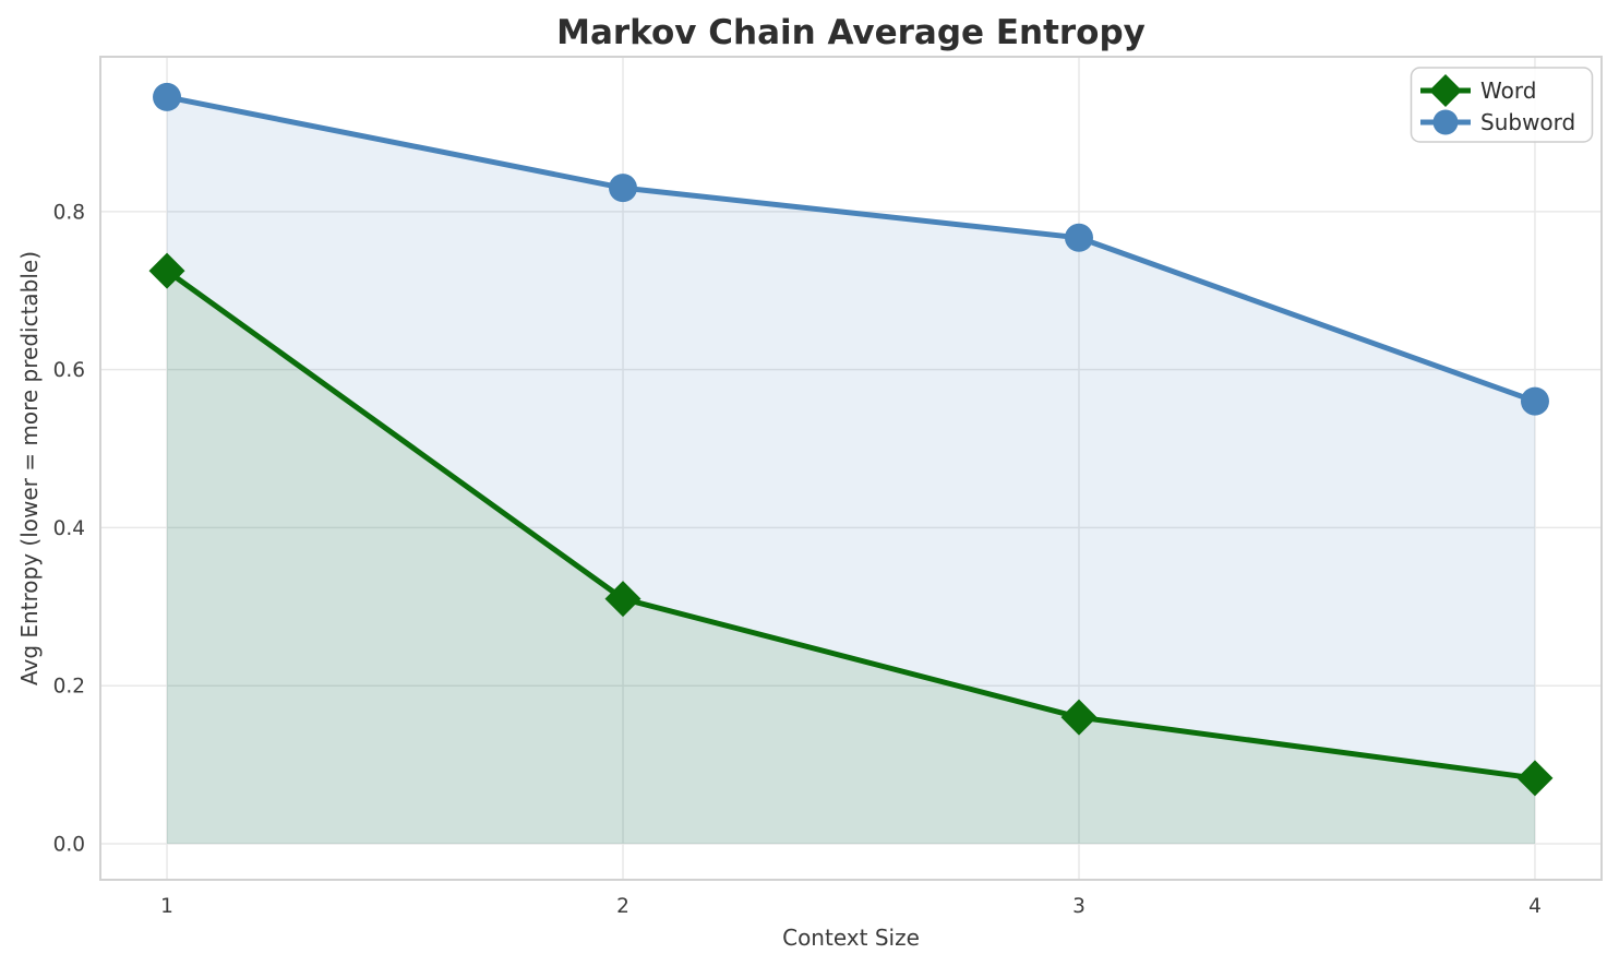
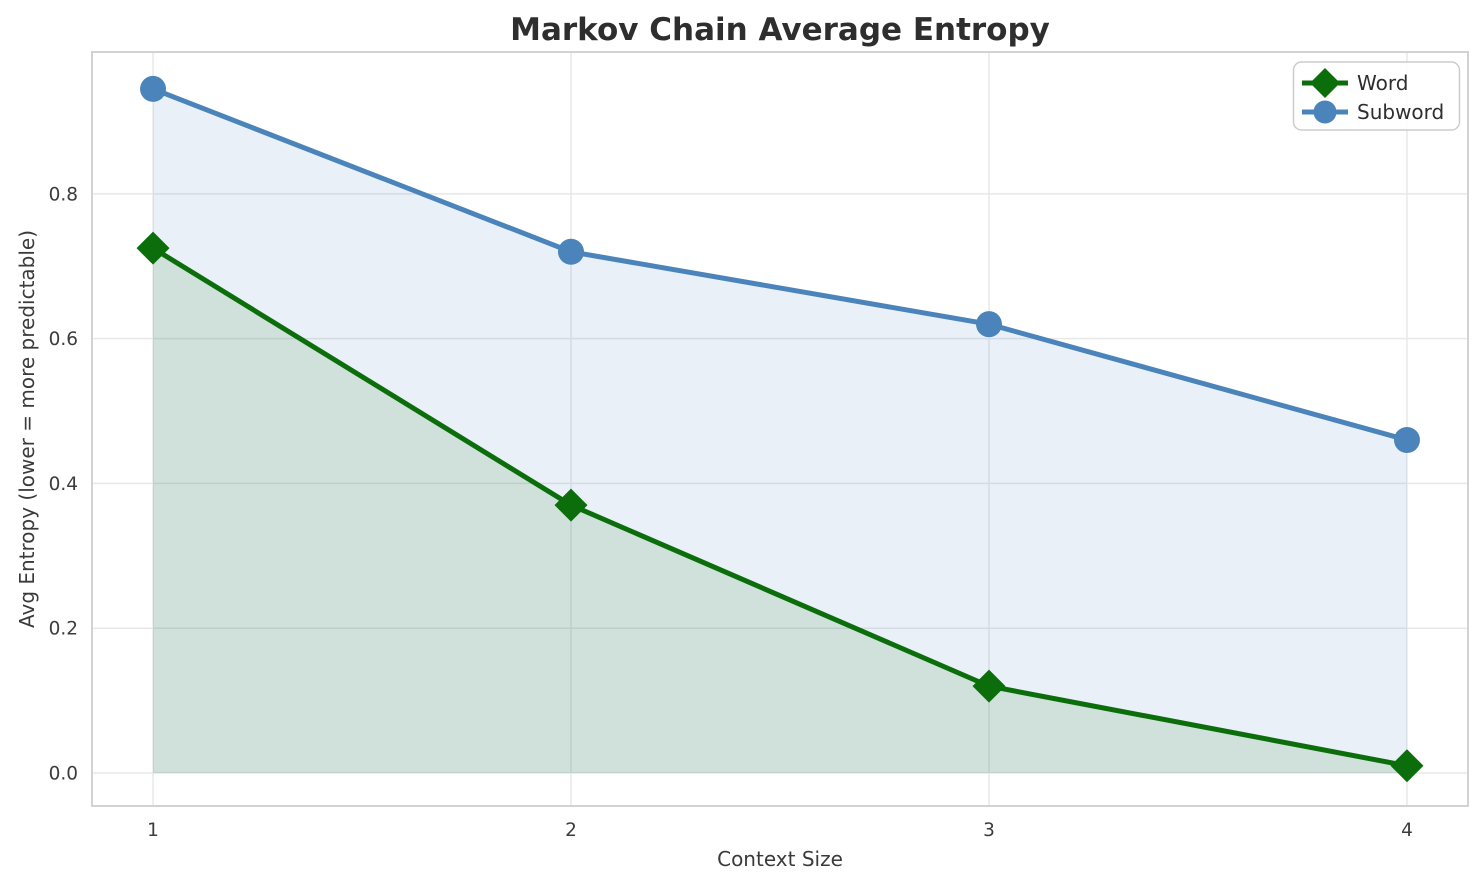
Word/2: 0.31 -> 0.37
Subword/2: 0.83 -> 0.72
Word/3: 0.16 -> 0.12
Subword/3: 0.77 -> 0.62
Word/4: 0.08 -> 0.01
Subword/4: 0.56 -> 0.46
